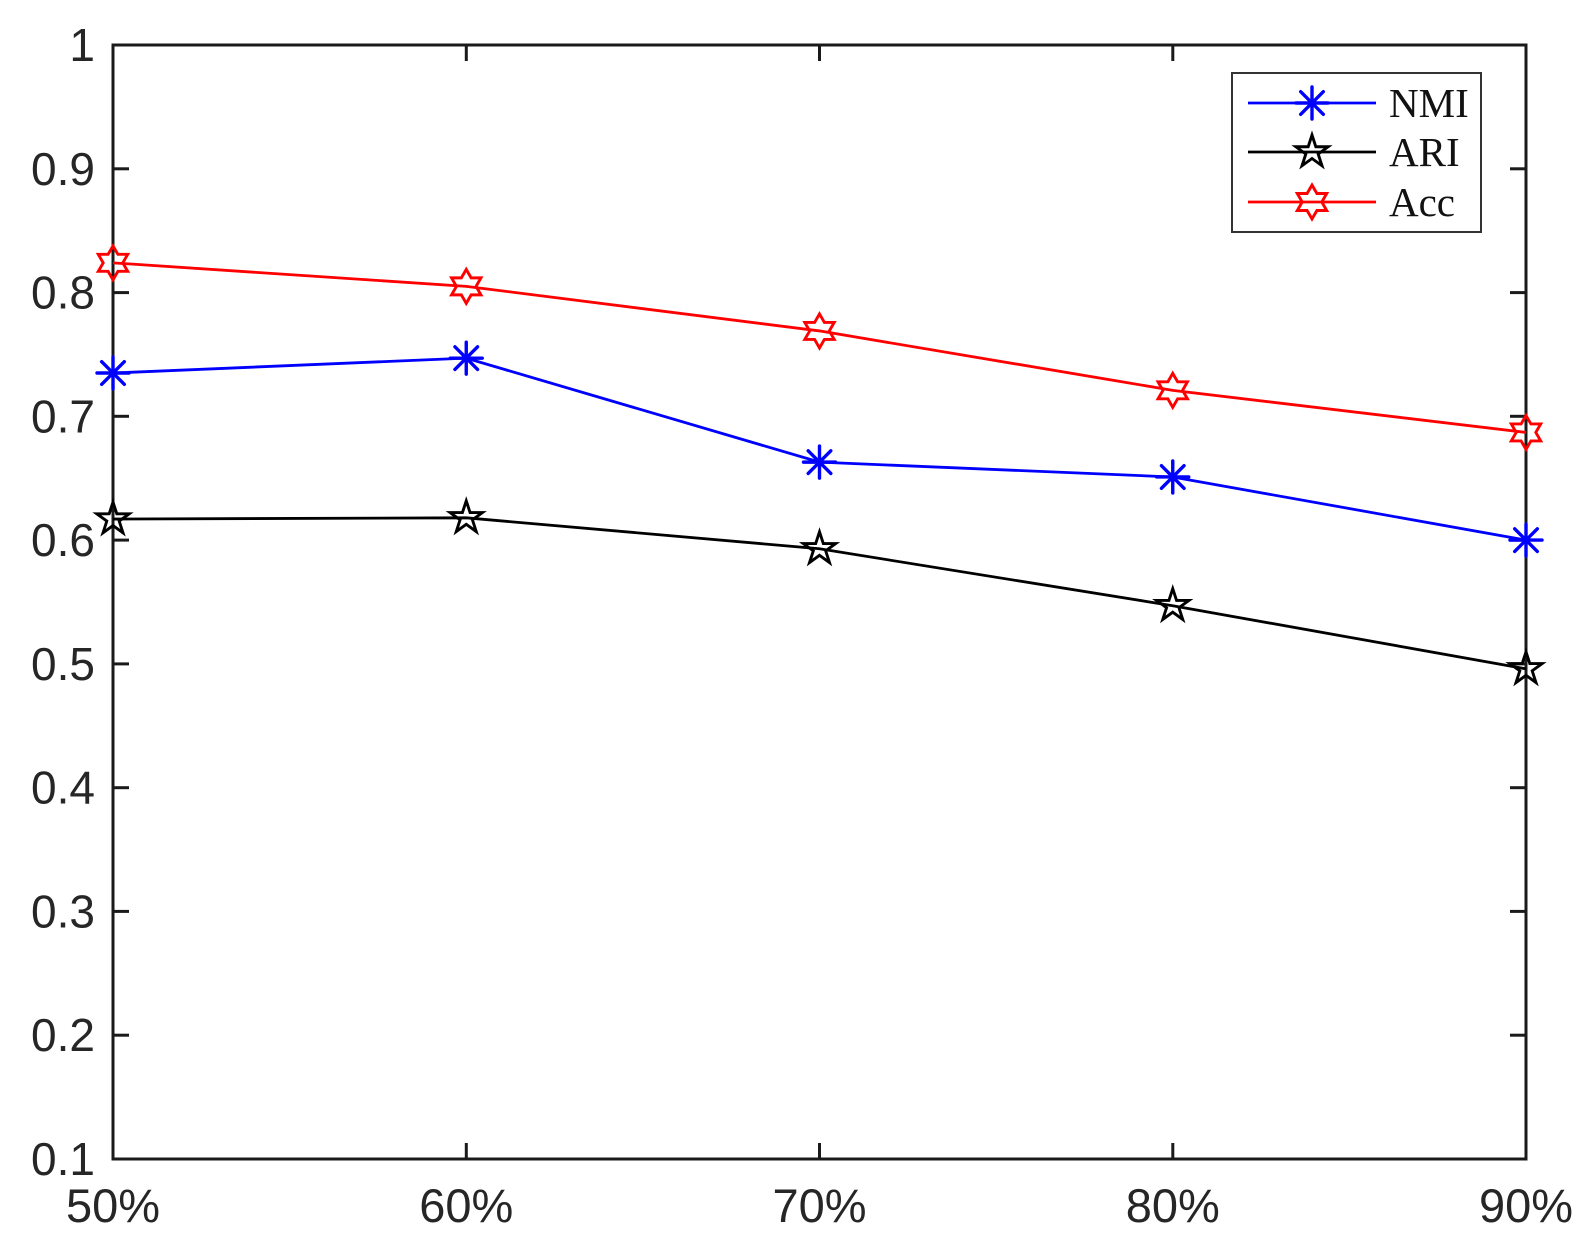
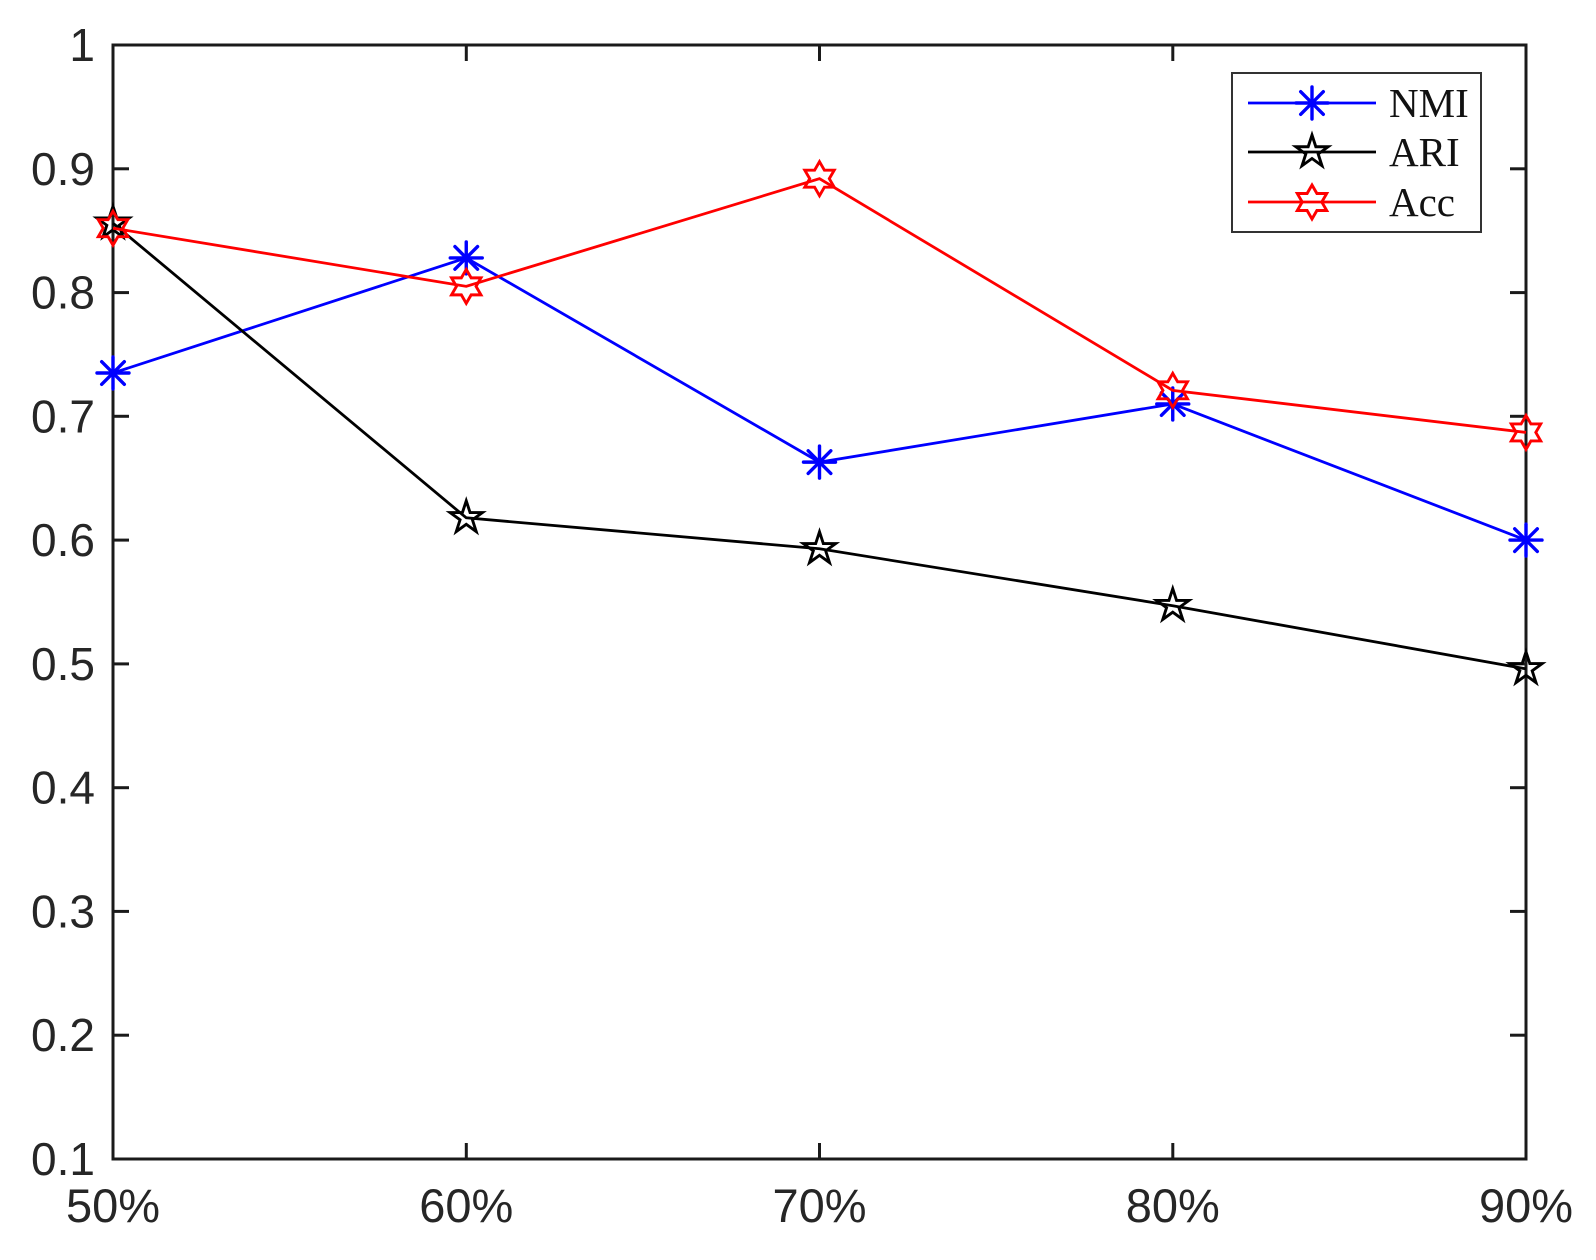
ARI/50%: 0.617 -> 0.856
Acc/50%: 0.824 -> 0.852
NMI/60%: 0.747 -> 0.828
Acc/70%: 0.769 -> 0.892
NMI/80%: 0.651 -> 0.710
